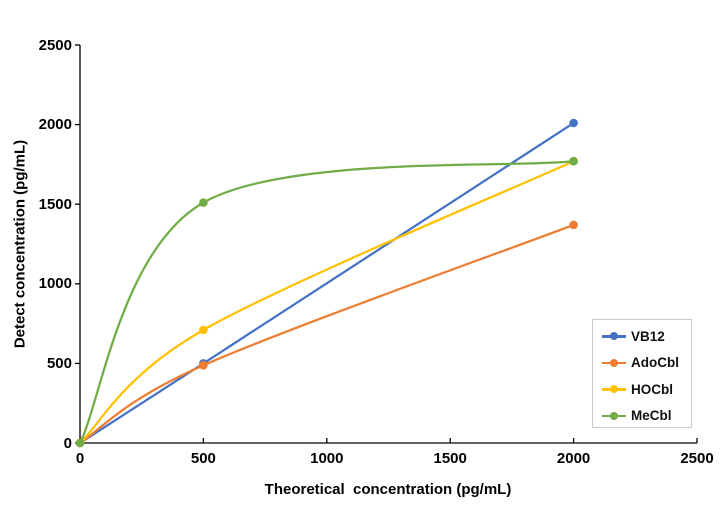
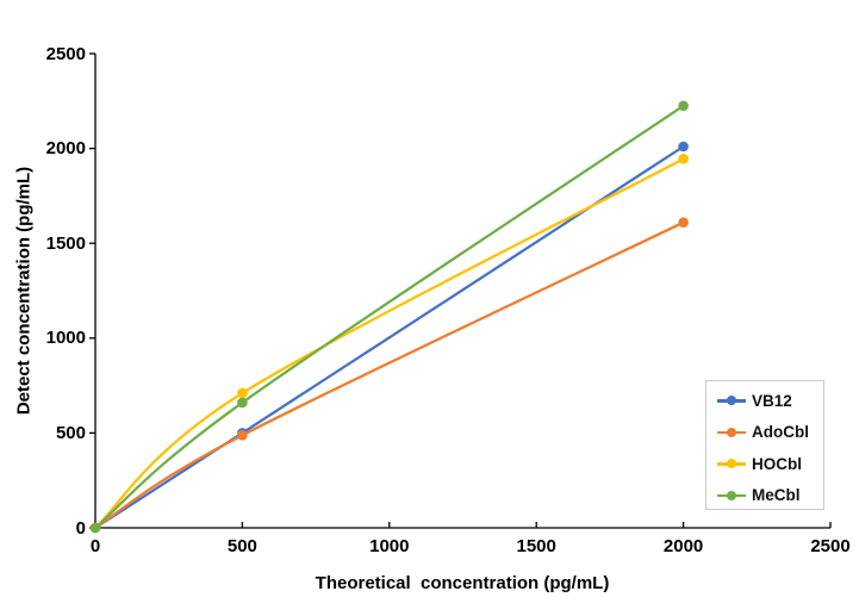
MeCbl/500: 1510 -> 660
AdoCbl/2000: 1370 -> 1610
HOCbl/2000: 1770 -> 1940
MeCbl/2000: 1770 -> 2220
